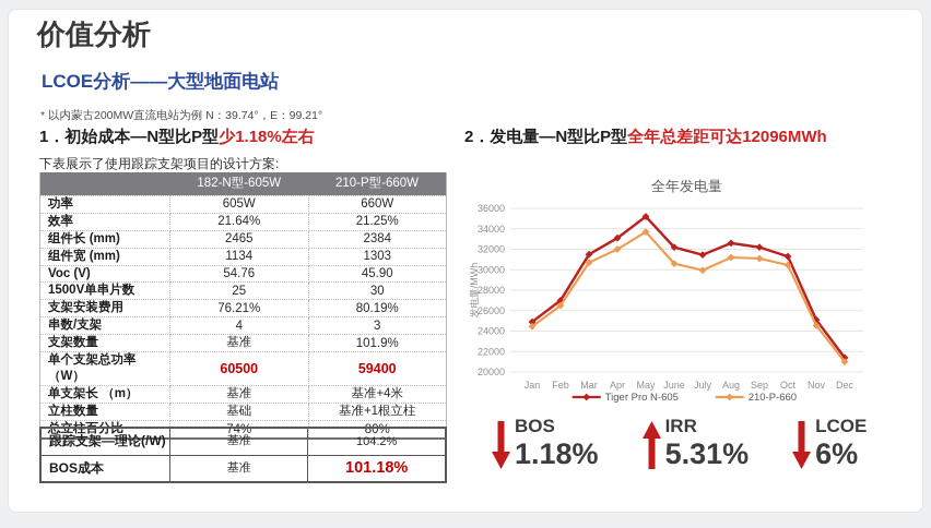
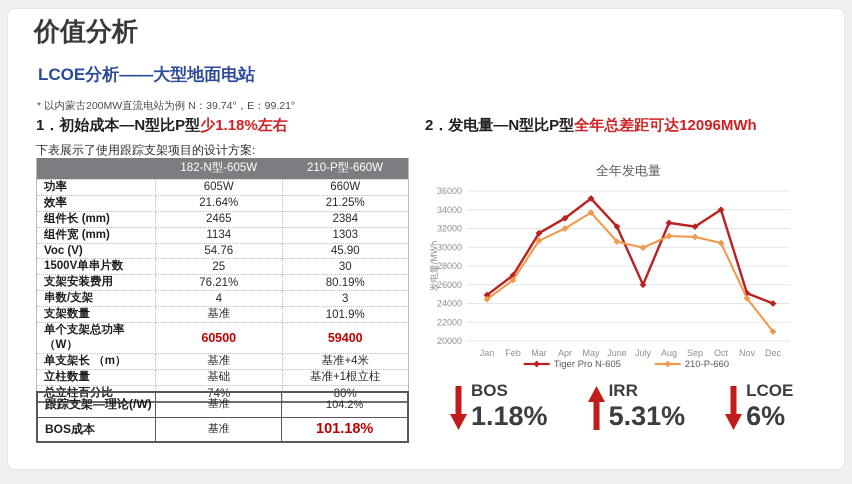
Tiger Pro N-605/July: 31000 -> 26000
Tiger Pro N-605/Oct: 31000 -> 34000
Tiger Pro N-605/Dec: 21000 -> 24000
